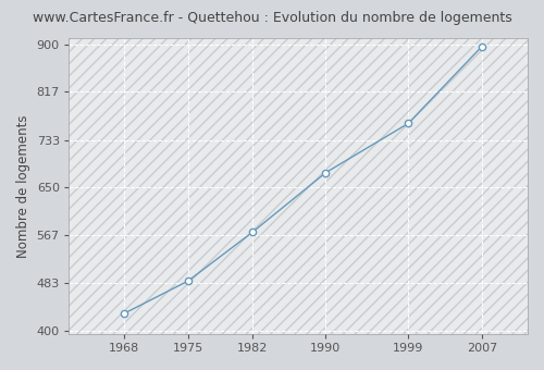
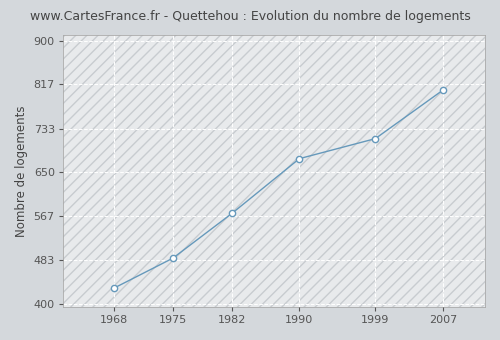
1999: 762 -> 714
2007: 896 -> 806
